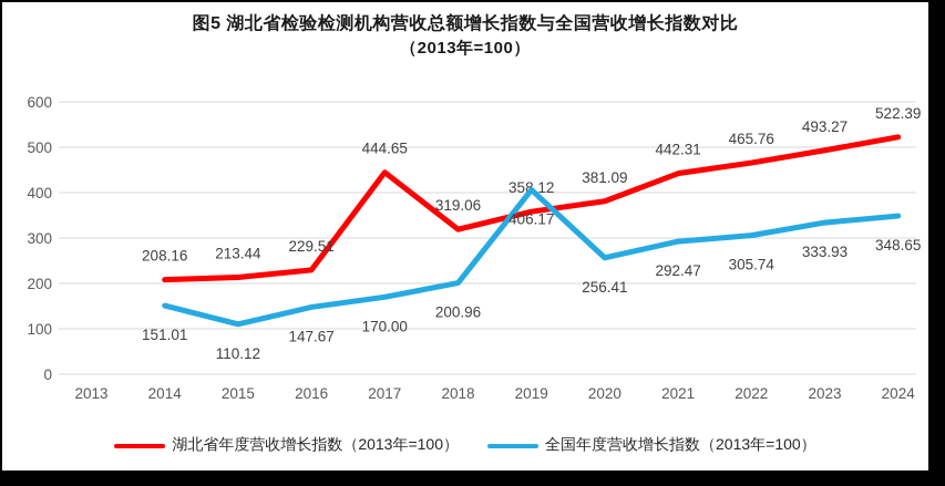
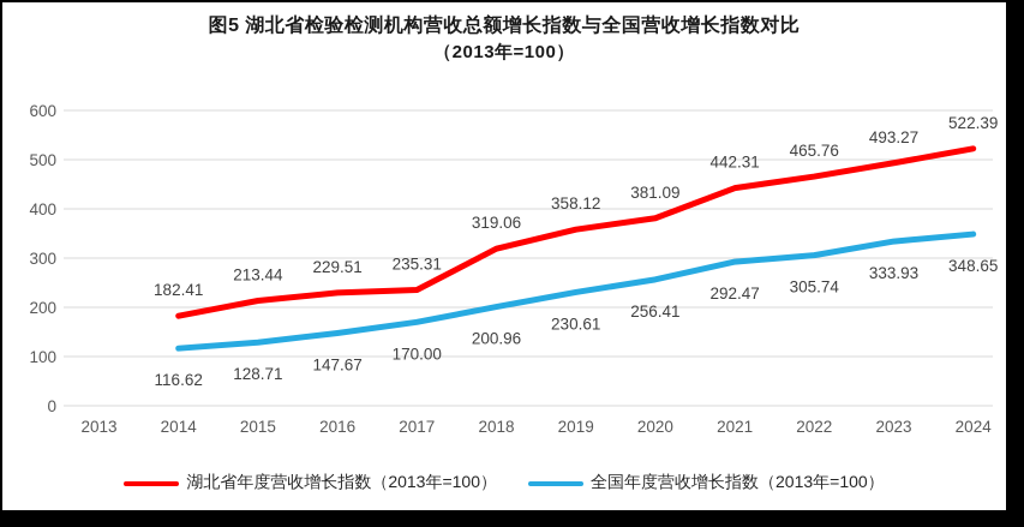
湖北省年度营收增长指数（2013年=100）/2014: 208.16 -> 182.41
全国年度营收增长指数（2013年=100）/2014: 151.01 -> 116.62
全国年度营收增长指数（2013年=100）/2015: 110.12 -> 128.71
湖北省年度营收增长指数（2013年=100）/2017: 444.65 -> 235.31
全国年度营收增长指数（2013年=100）/2019: 406.17 -> 230.61
